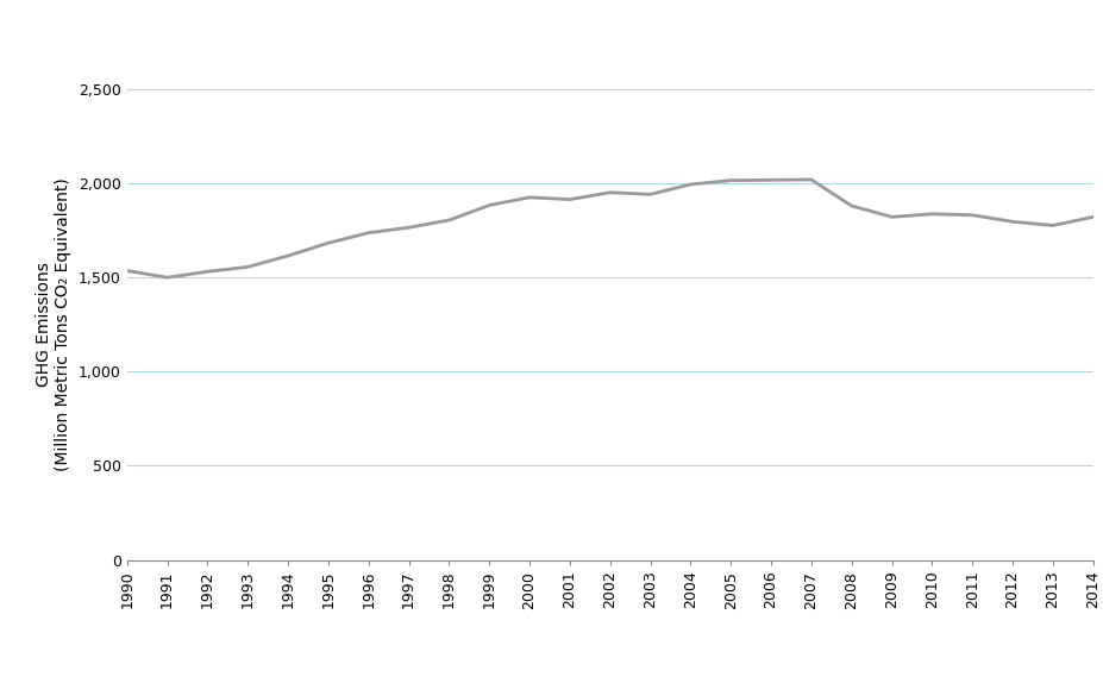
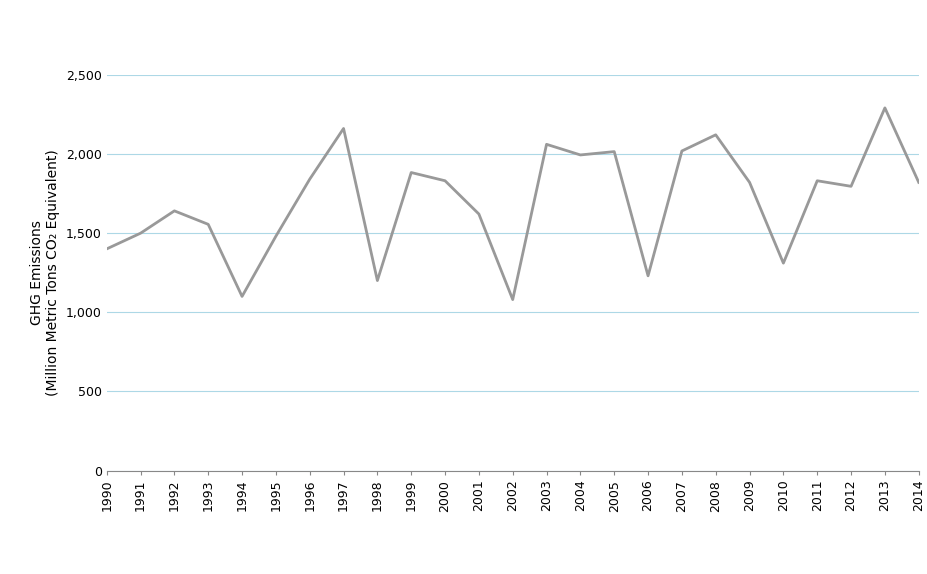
1990: 1,540 -> 1,400
1992: 1,530 -> 1,640
1994: 1,610 -> 1,100
1995: 1,680 -> 1,480
1996: 1,740 -> 1,840
1997: 1,760 -> 2,160
1998: 1,800 -> 1,200
2000: 1,920 -> 1,830
2001: 1,910 -> 1,620
2002: 1,950 -> 1,080
2003: 1,940 -> 2,060
2006: 2,020 -> 1,230
2008: 1,880 -> 2,120
2010: 1,840 -> 1,310
2013: 1,780 -> 2,290
